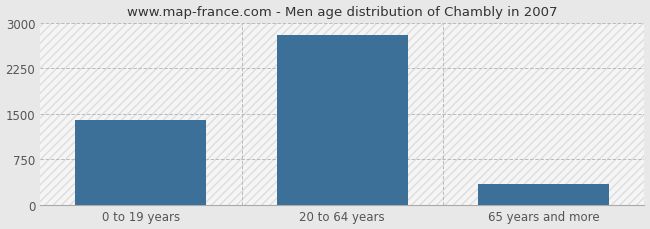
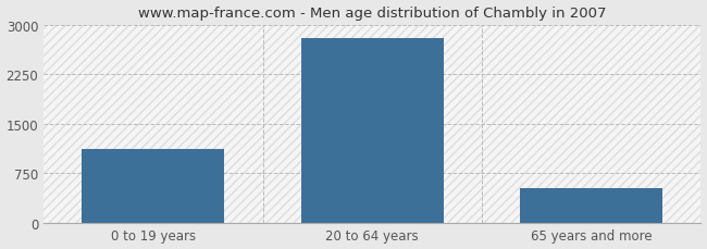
0 to 19 years: 1400 -> 1120
65 years and more: 350 -> 520
